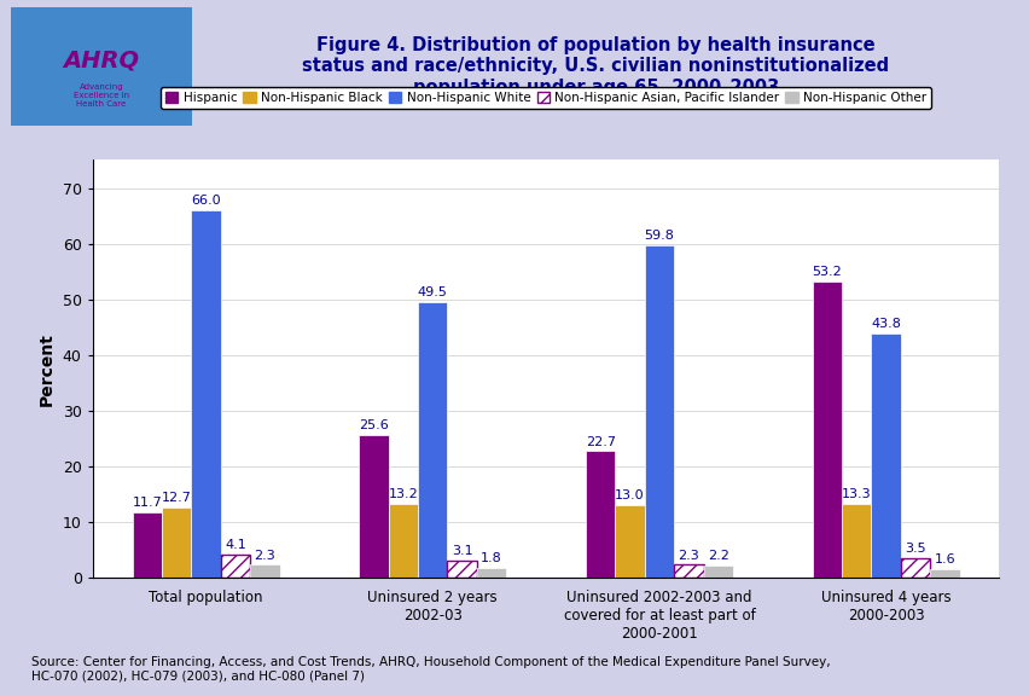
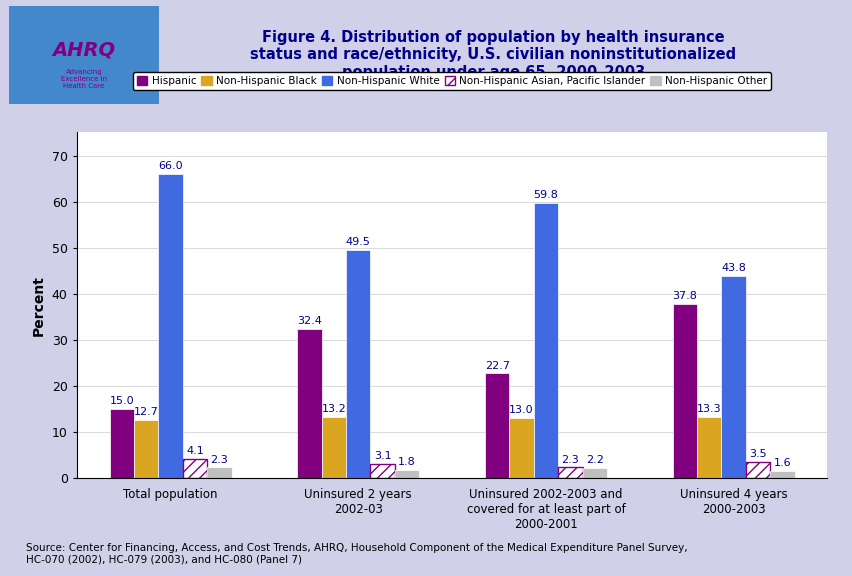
Hispanic/Total population: 11.7 -> 15.0
Hispanic/Uninsured 2 years 2002-03: 25.6 -> 32.4
Hispanic/Uninsured 4 years 2000-2003: 53.2 -> 37.8
